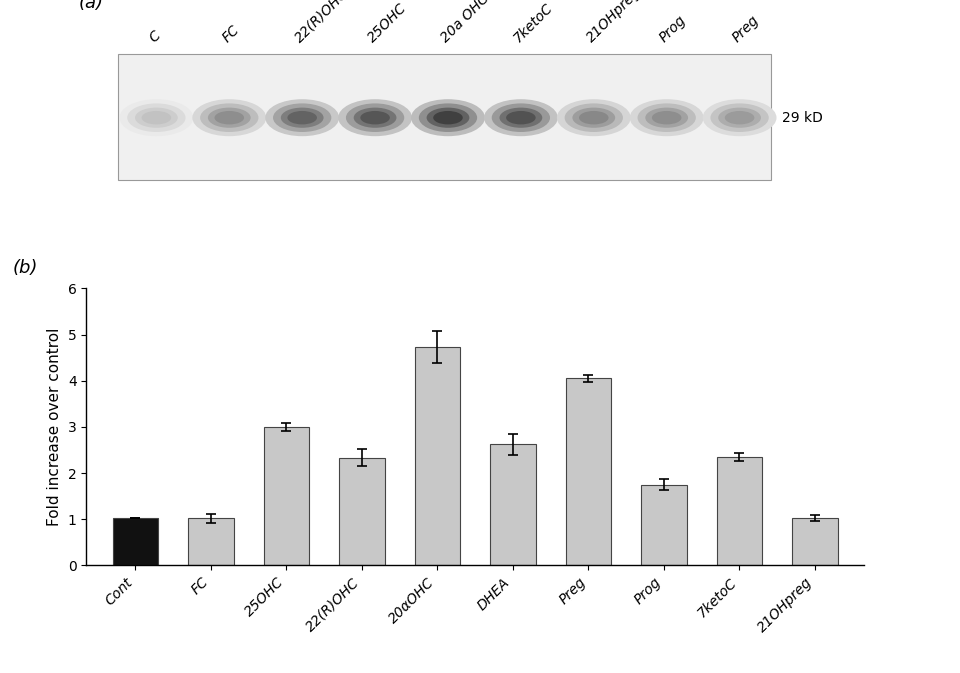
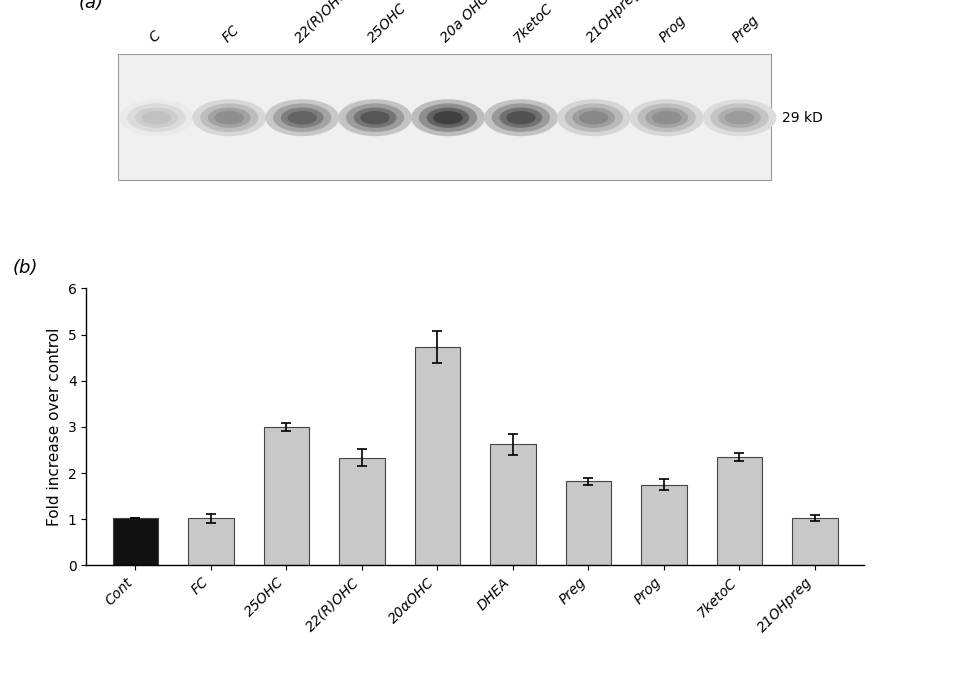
Preg: 4.05 -> 1.82
